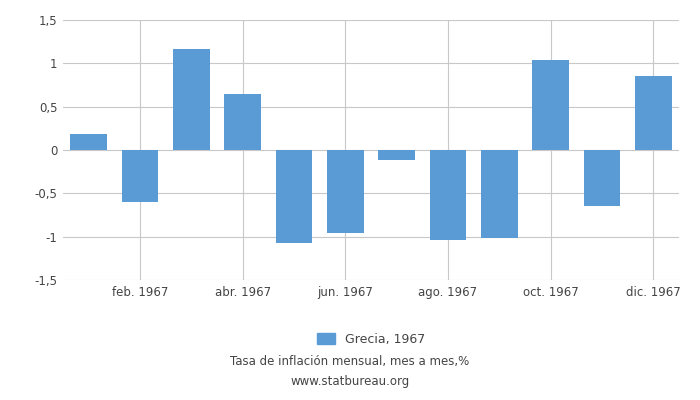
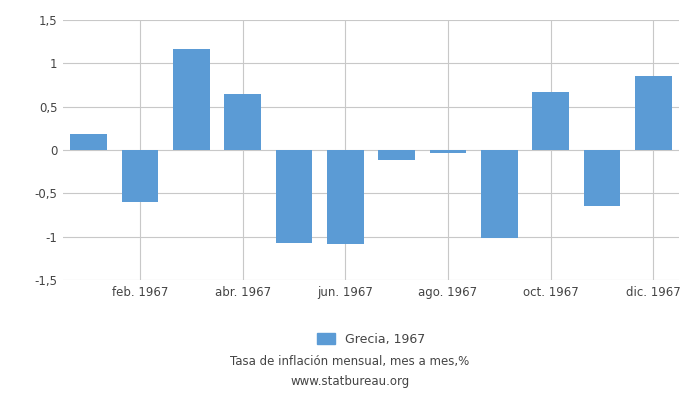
jun. 1967: -0,96 -> -1,09
ago. 1967: -1,04 -> -0,03
oct. 1967: 1,04 -> 0,67
